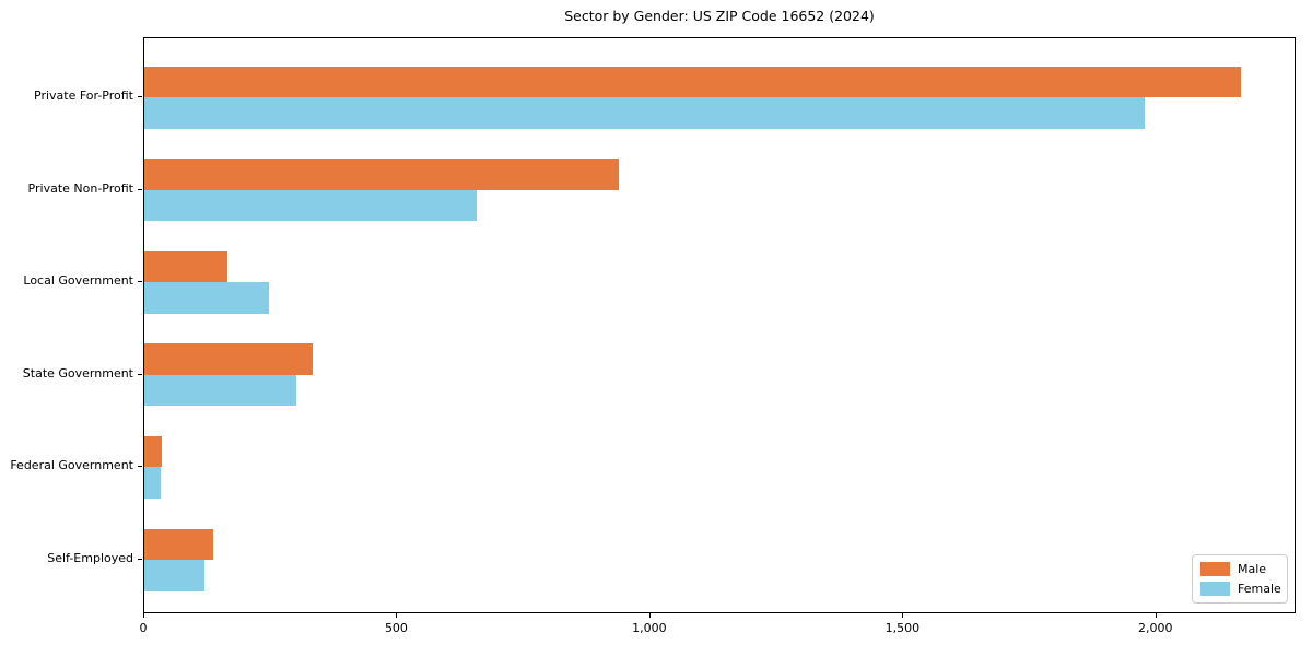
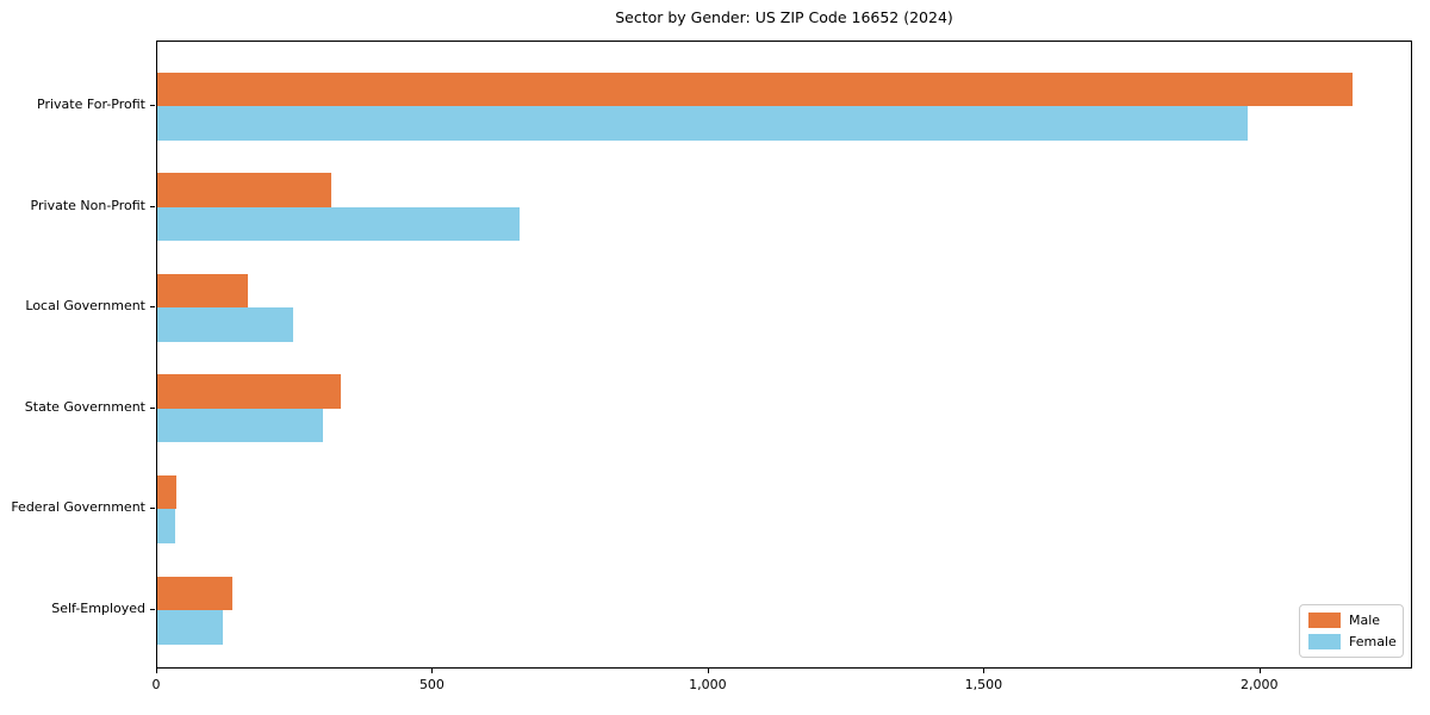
Male/Private Non-Profit: 940 -> 320
